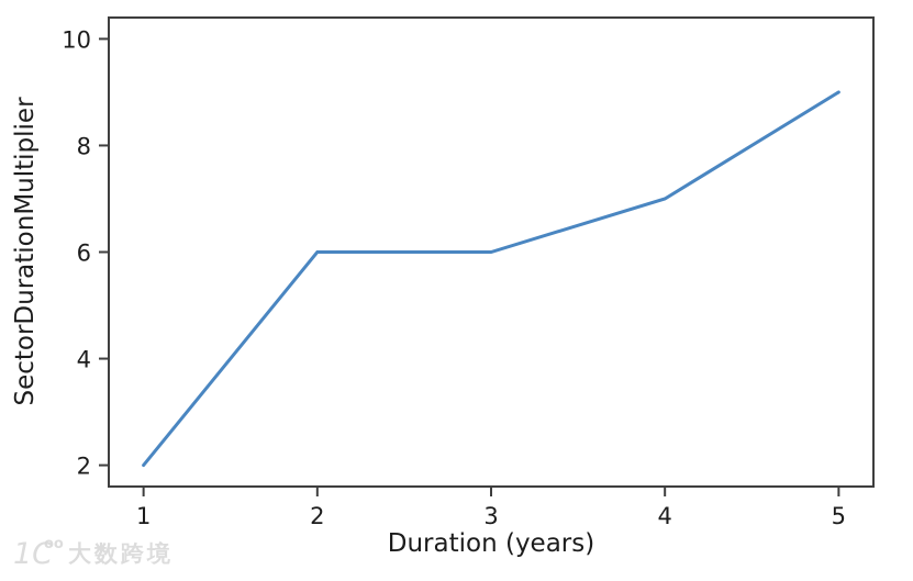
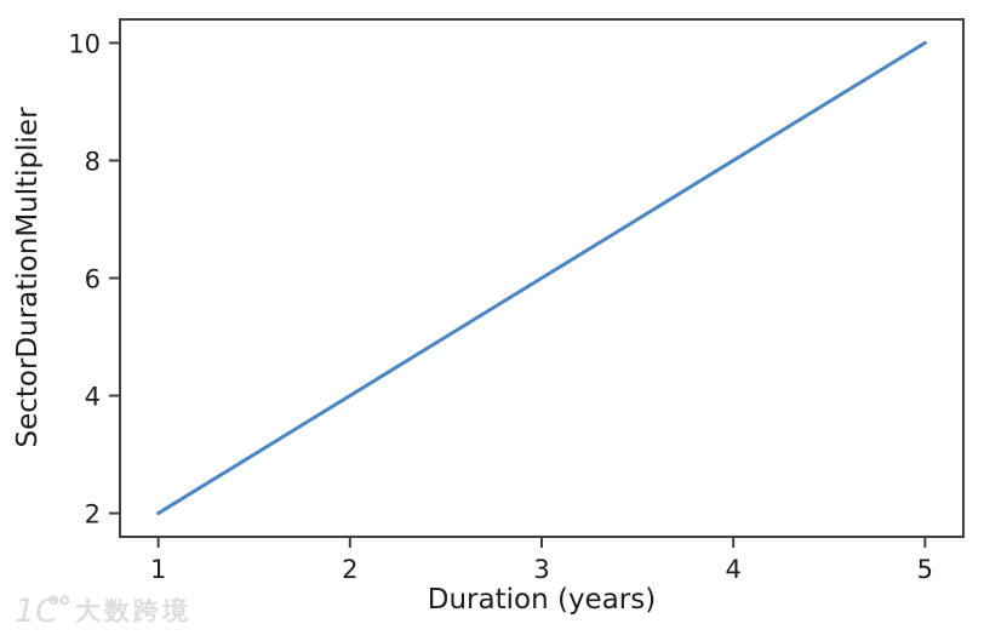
2: 6 -> 4
4: 7 -> 8
5: 9 -> 10
